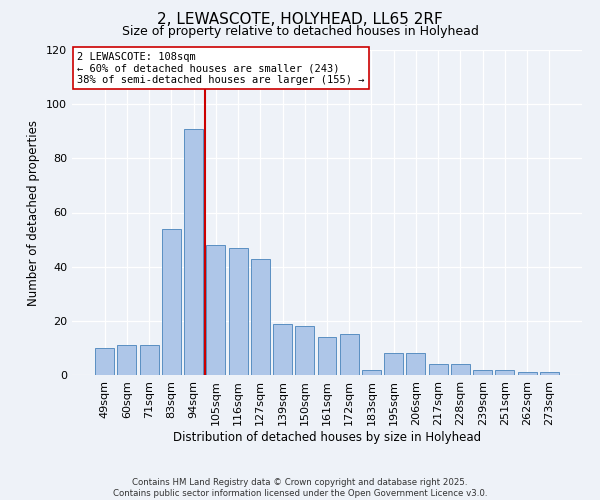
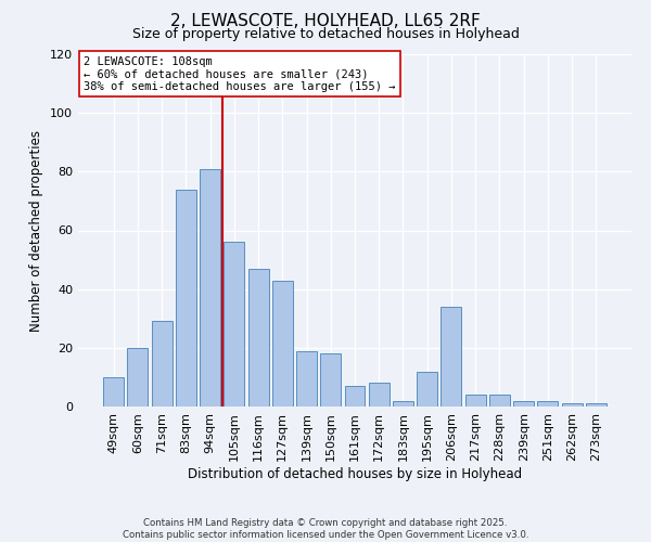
60sqm: 11 -> 20
71sqm: 11 -> 29
83sqm: 54 -> 74
94sqm: 91 -> 81
105sqm: 48 -> 56
161sqm: 14 -> 7
172sqm: 15 -> 8
195sqm: 8 -> 12
206sqm: 8 -> 34
